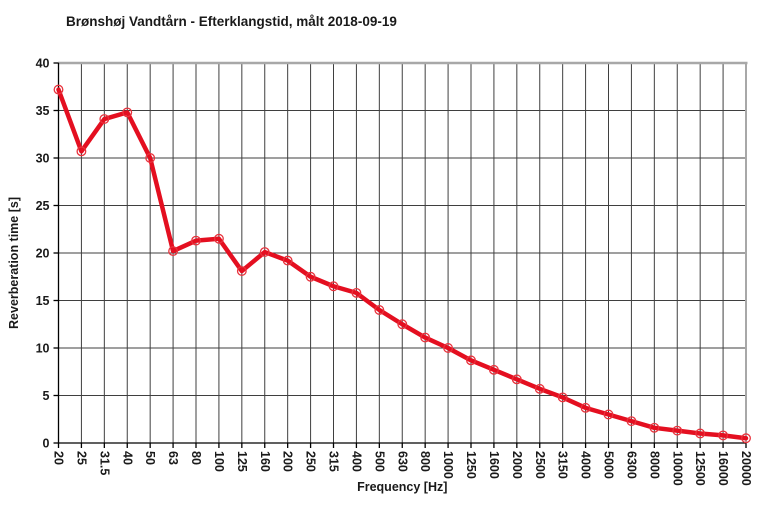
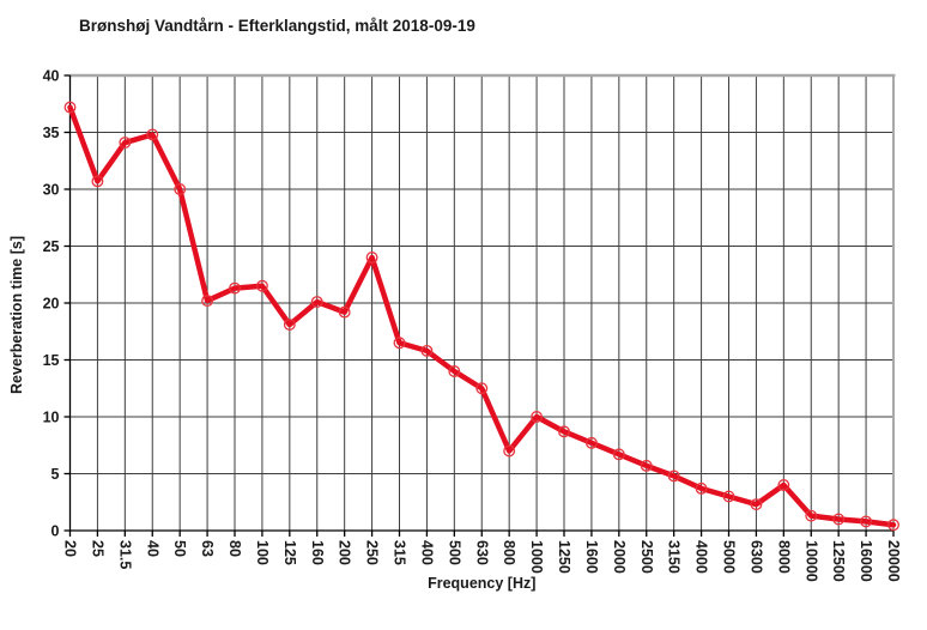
250: 18 -> 24
800: 11 -> 7
8000: 2 -> 4
